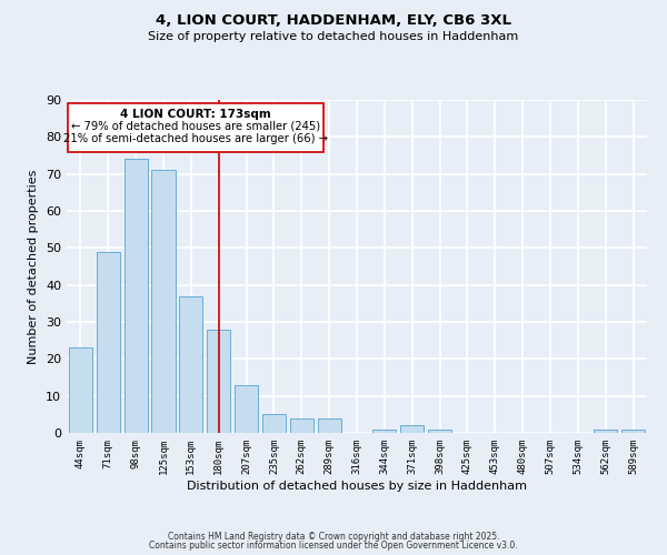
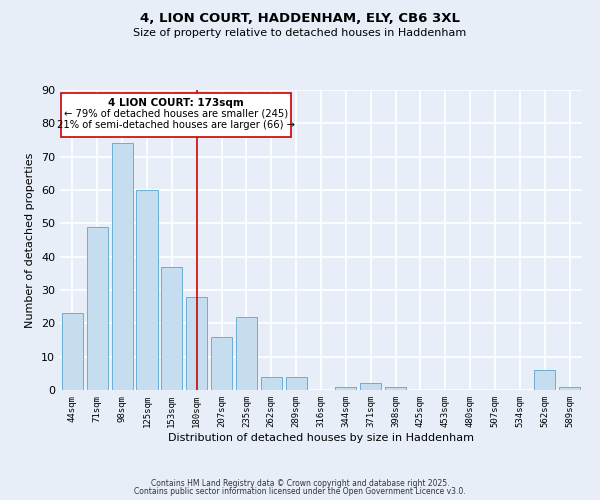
125sqm: 71 -> 60
207sqm: 13 -> 16
235sqm: 5 -> 22
562sqm: 1 -> 6
